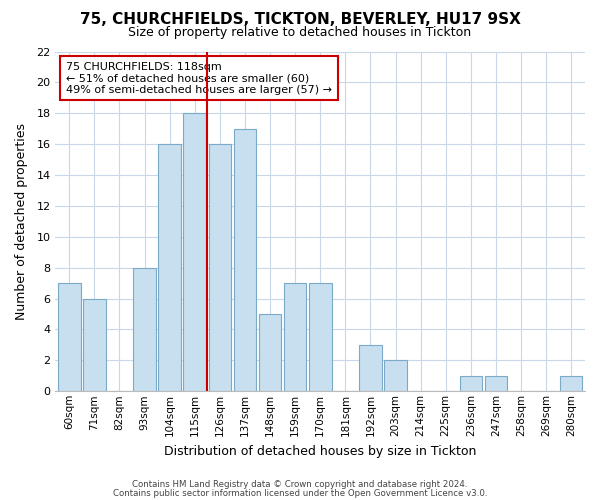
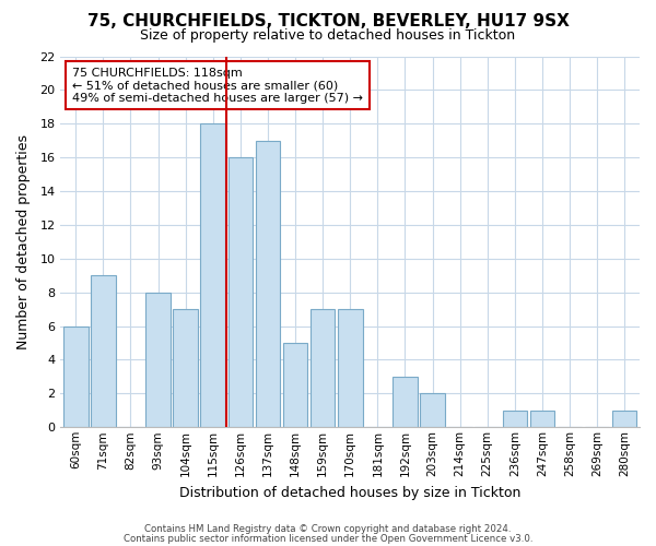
60sqm: 7 -> 6
71sqm: 6 -> 9
104sqm: 16 -> 7
